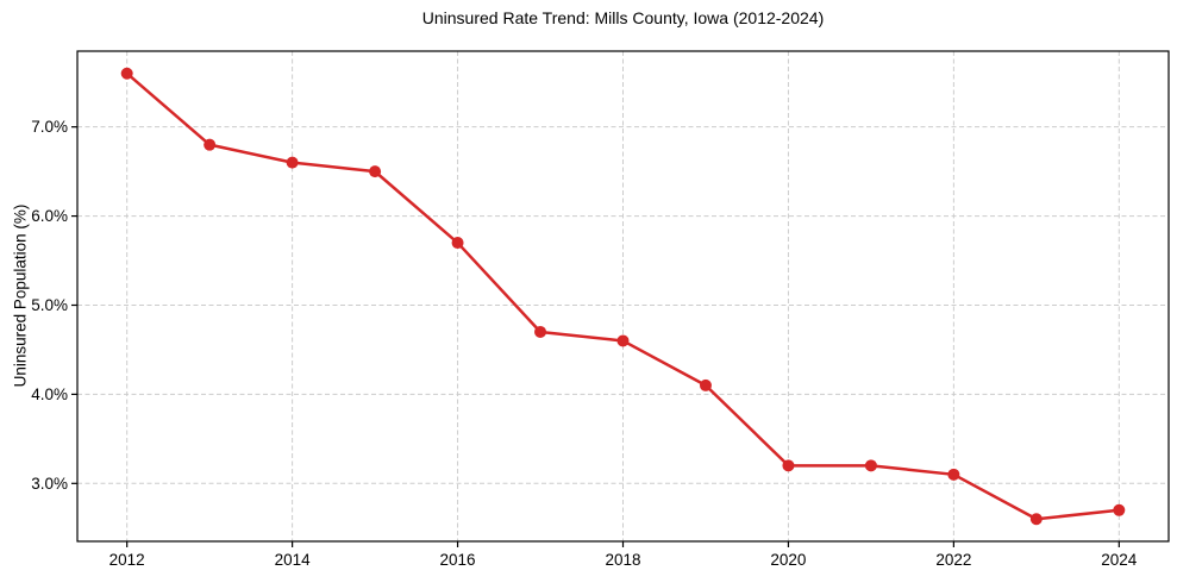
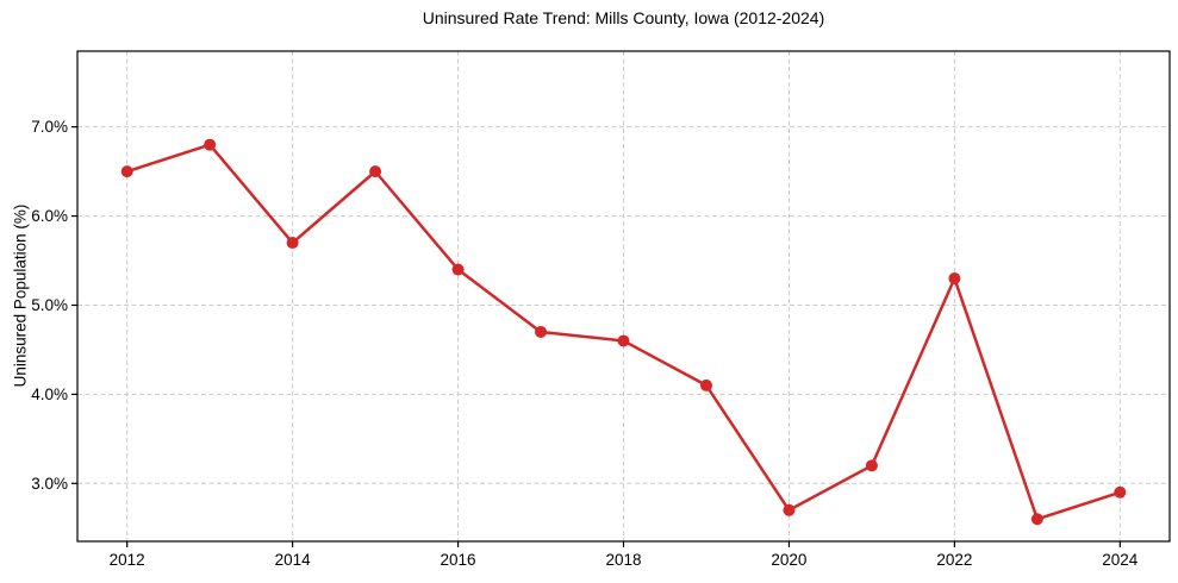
2012: 7.6% -> 6.5%
2014: 6.6% -> 5.7%
2016: 5.7% -> 5.4%
2020: 3.2% -> 2.7%
2022: 3.1% -> 5.3%
2024: 2.7% -> 2.9%
